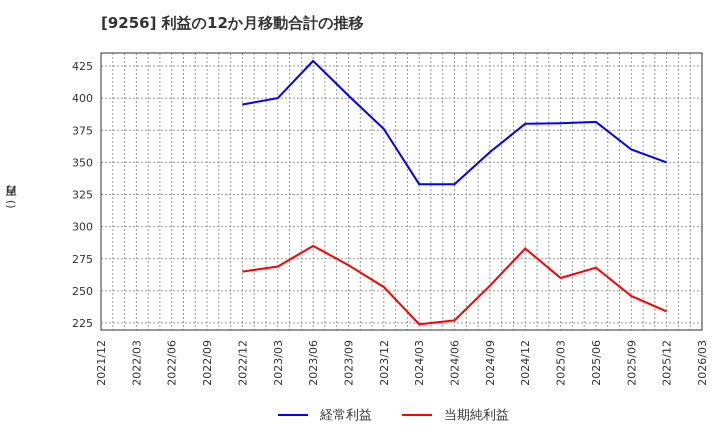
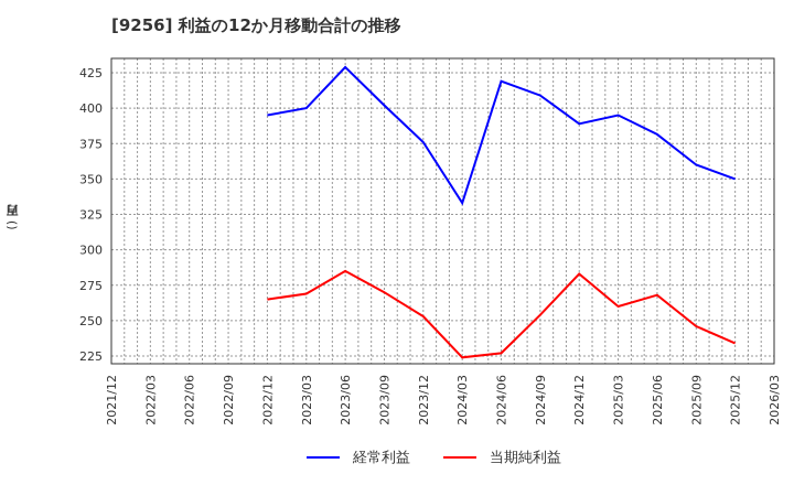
経常利益/2024/06: 333 -> 419
経常利益/2024/09: 358 -> 409
経常利益/2024/12: 380 -> 389
経常利益/2025/03: 380 -> 395
